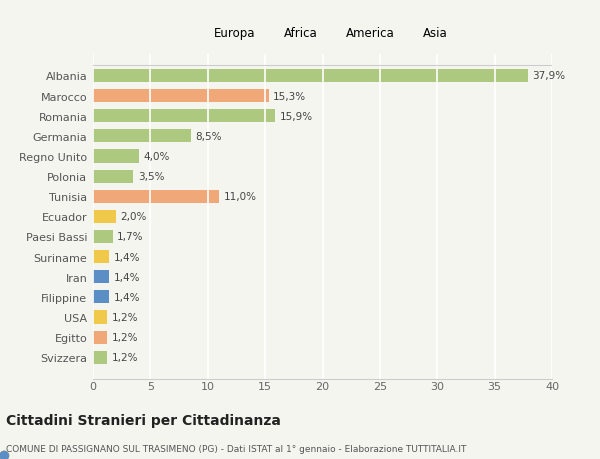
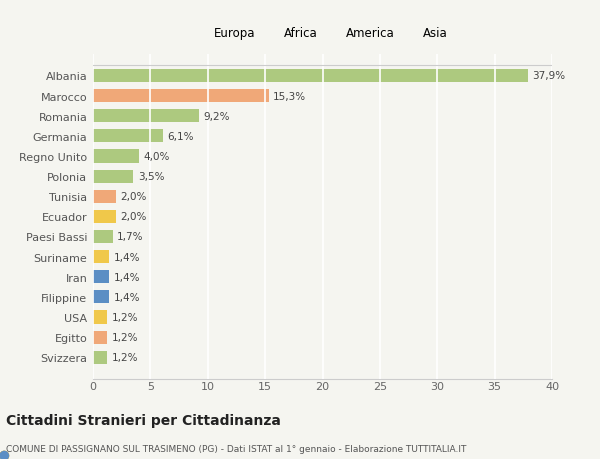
Romania: 15,9% -> 9,2%
Germania: 8,5% -> 6,1%
Tunisia: 11,0% -> 2,0%
